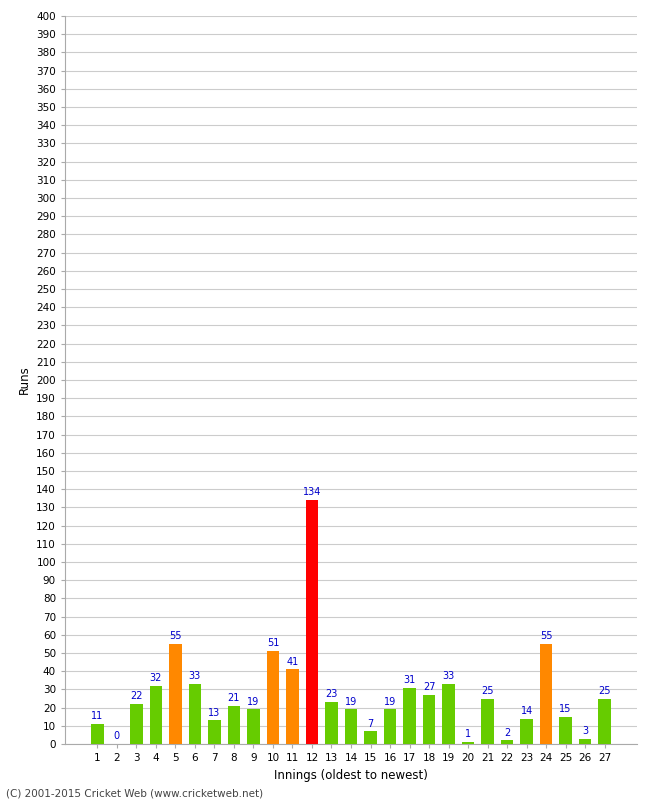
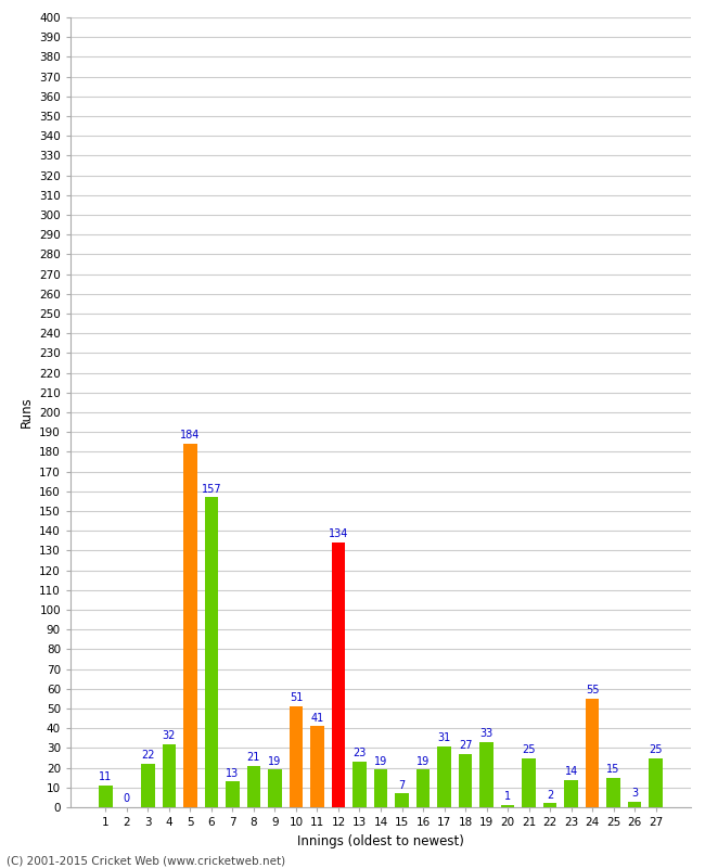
5: 55 -> 184
6: 33 -> 157
